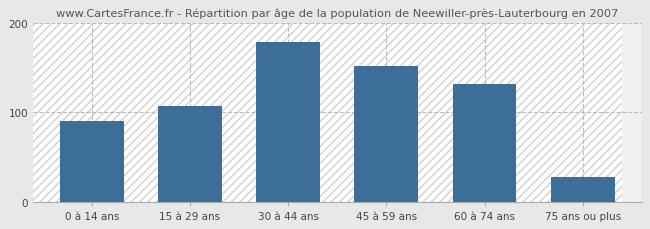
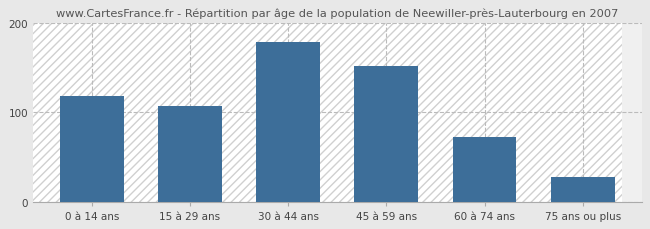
0 à 14 ans: 90 -> 118
60 à 74 ans: 132 -> 72
